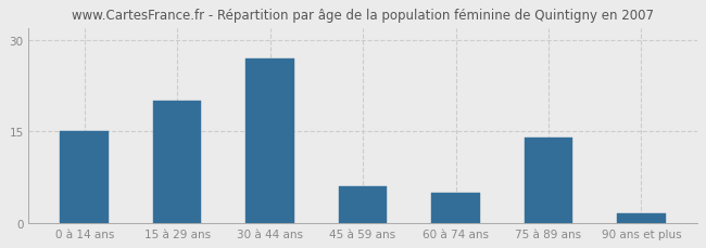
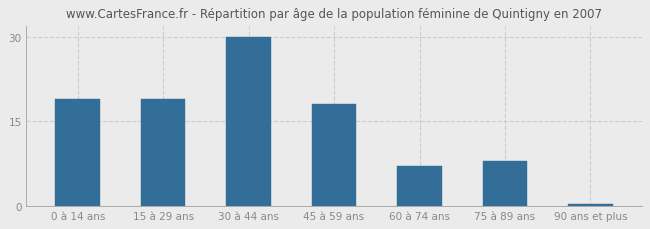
0 à 14 ans: 15.0 -> 19.0
15 à 29 ans: 20.0 -> 19.0
30 à 44 ans: 27.0 -> 30.0
45 à 59 ans: 6.0 -> 18.0
60 à 74 ans: 5.0 -> 7.0
75 à 89 ans: 14.0 -> 8.0
90 ans et plus: 1.6 -> 0.3
